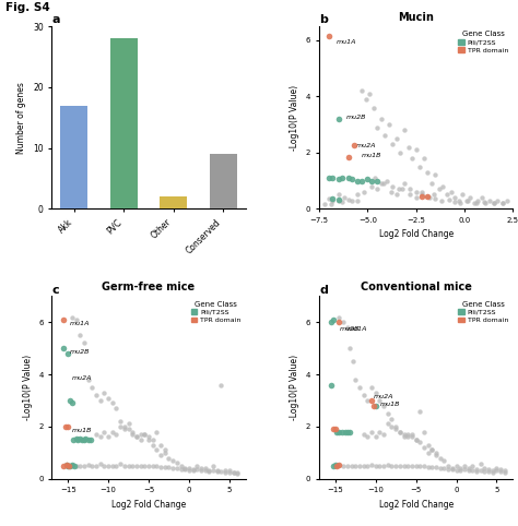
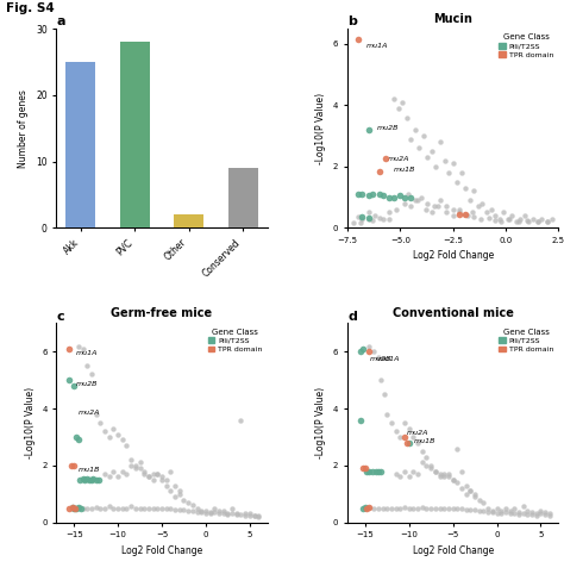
a/Akk: 17 -> 25
